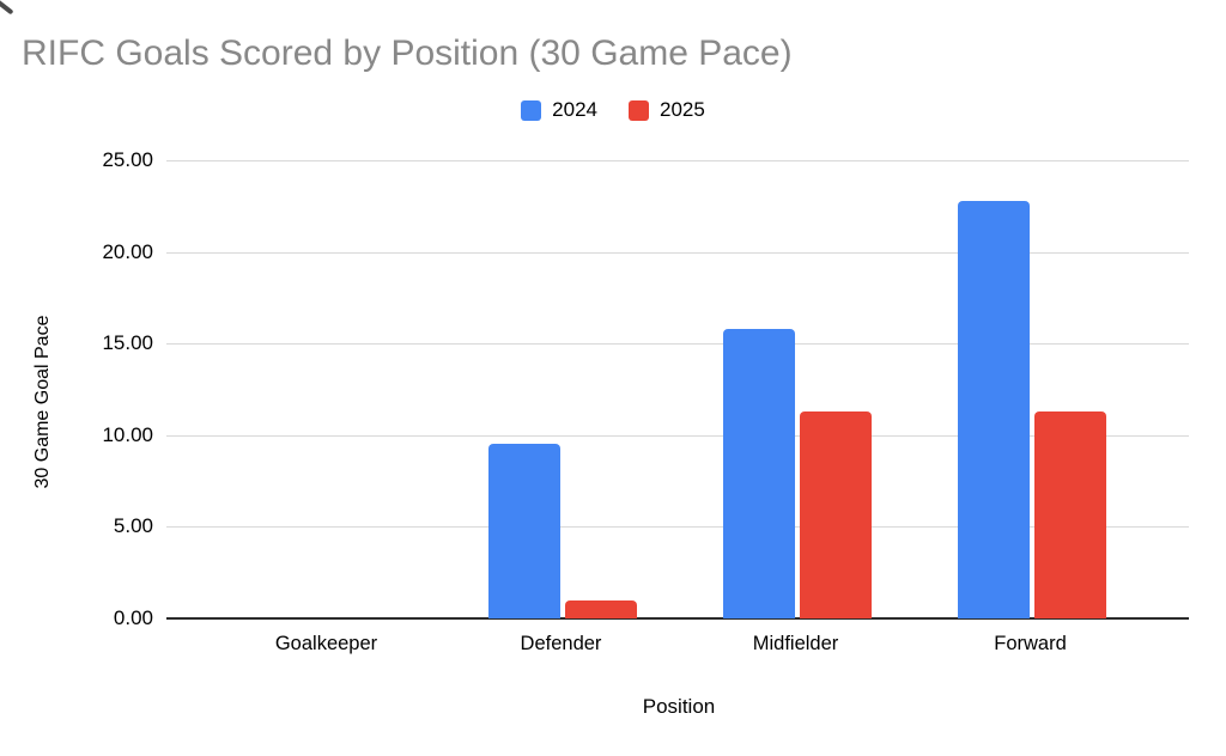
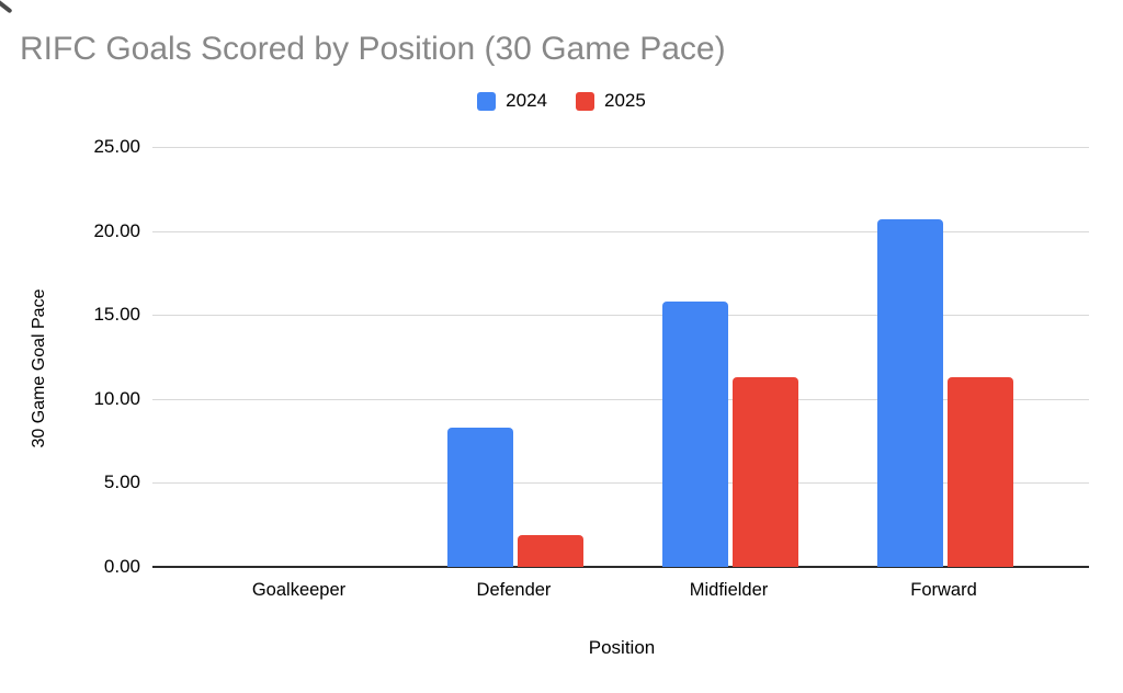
2024/Defender: 9.5 -> 8.3
2025/Defender: 1.0 -> 1.9
2024/Forward: 22.8 -> 20.7
